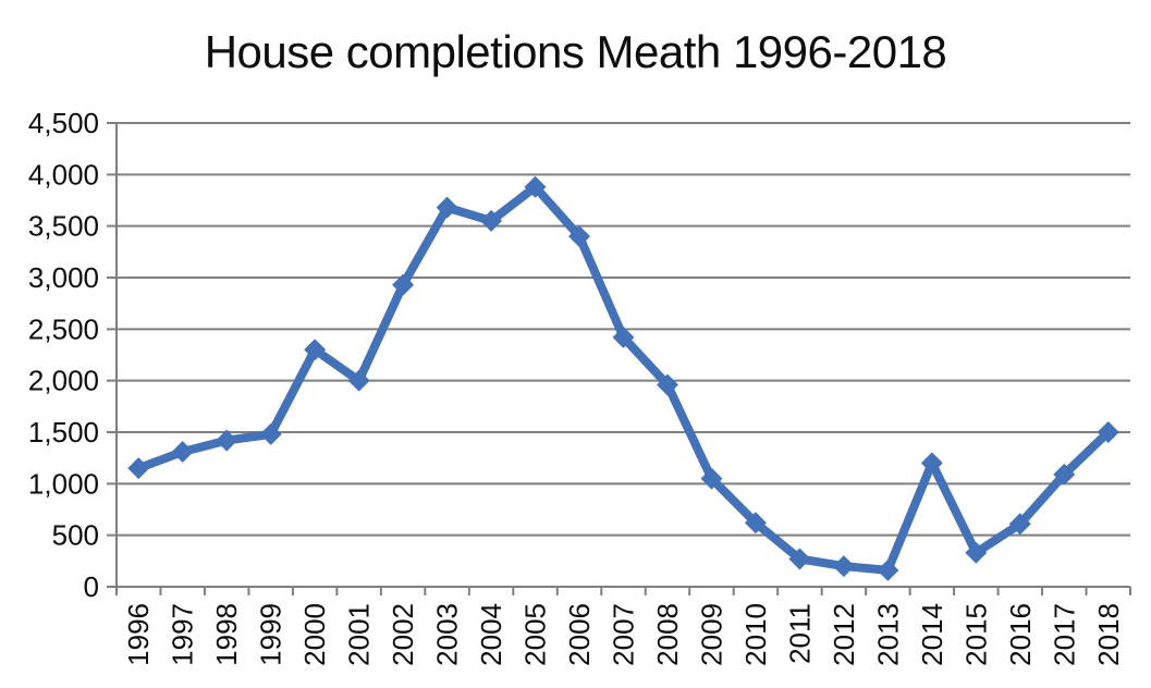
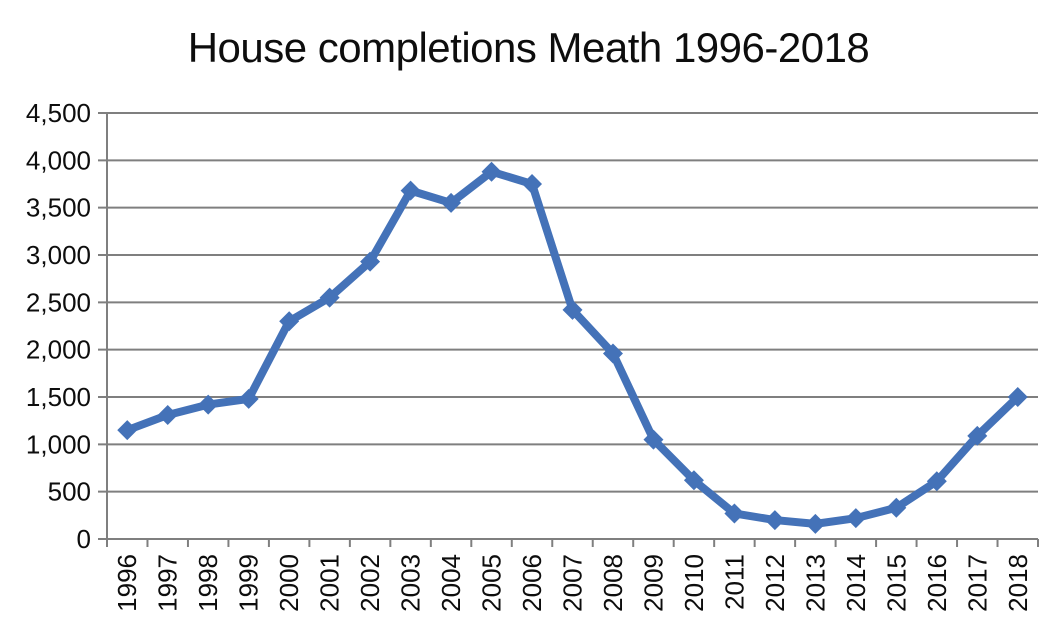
2001: 2000 -> 2600
2006: 3400 -> 3800
2014: 1200 -> 200
